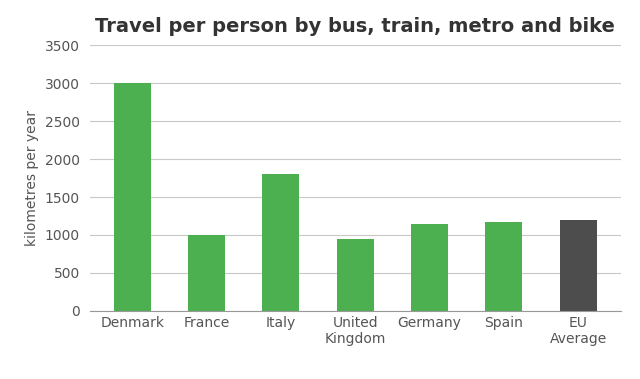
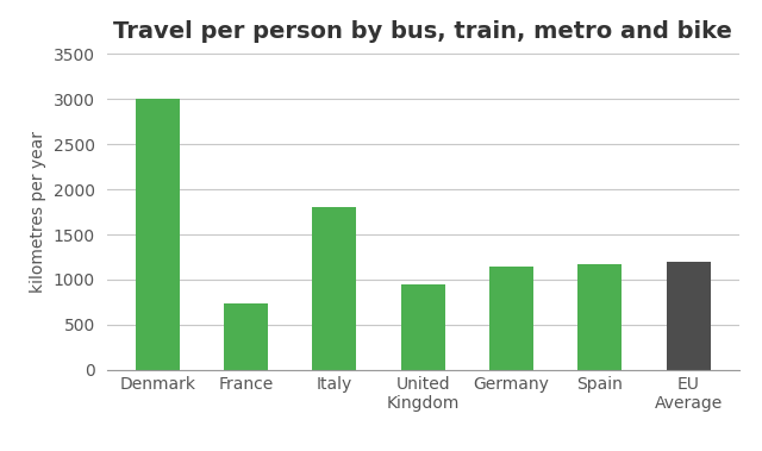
France: 1000 -> 740
